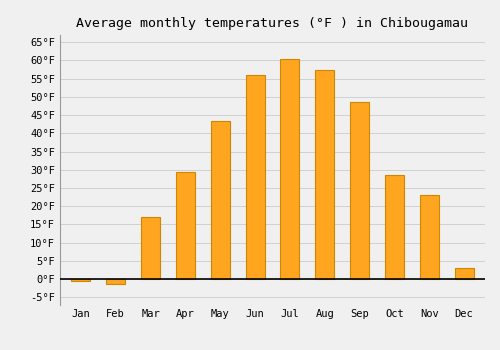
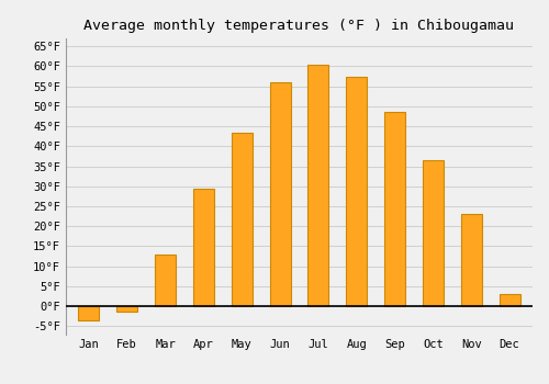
Jan: -0.5°F -> -3.5°F
Mar: 17.0°F -> 13.0°F
Oct: 28.5°F -> 36.5°F
